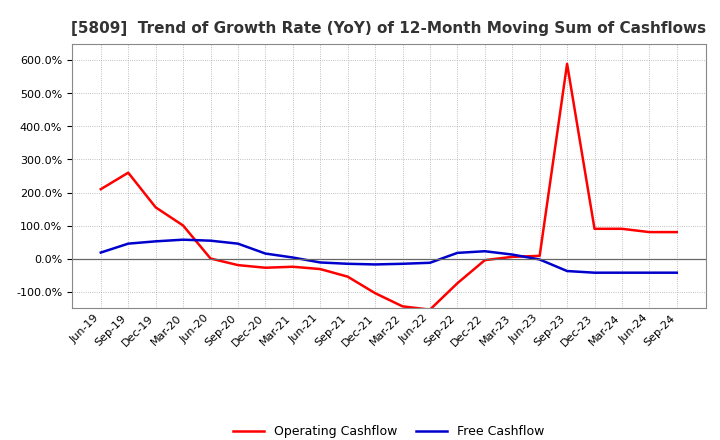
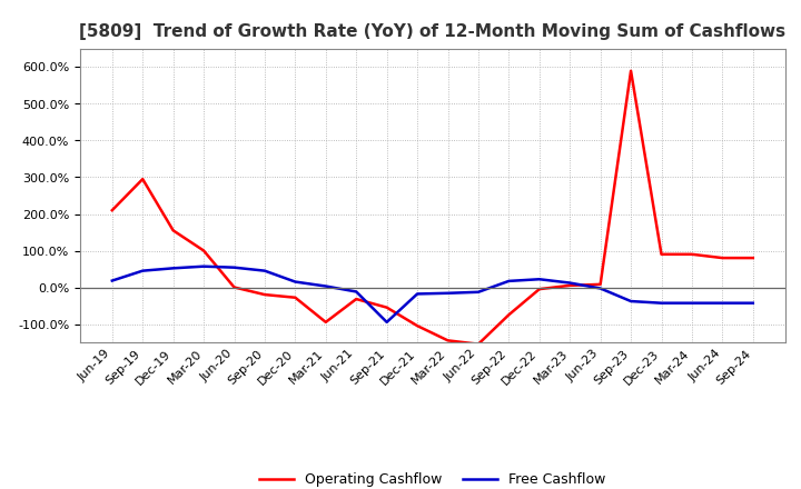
Operating Cashflow/Sep-19: 260% -> 295%
Operating Cashflow/Mar-21: -25% -> -95%
Free Cashflow/Sep-21: -16% -> -95%
